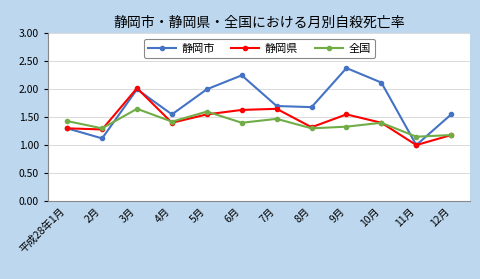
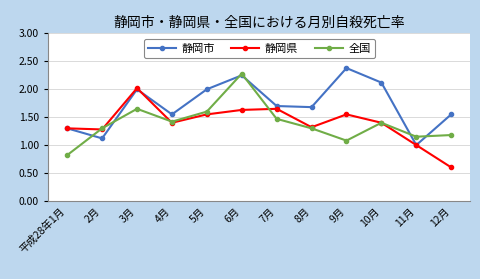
全国/平成28年1月: 1.43 -> 0.82
全国/6月: 1.40 -> 2.28
全国/9月: 1.33 -> 1.08
静岡県/12月: 1.18 -> 0.60
